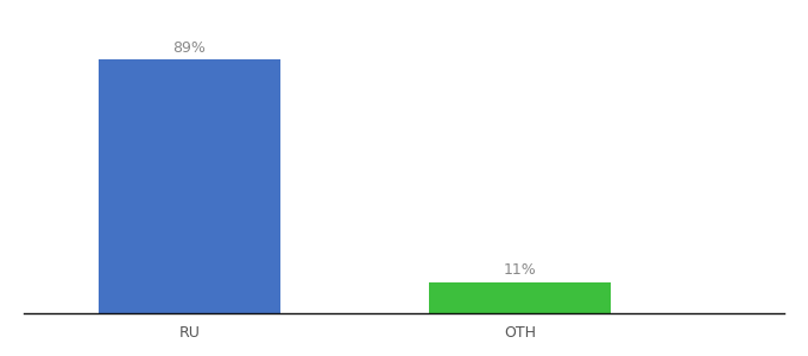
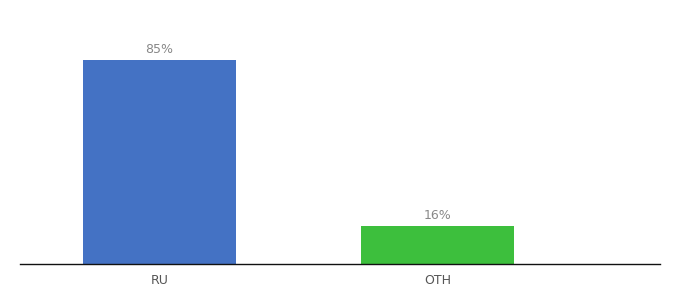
RU: 89% -> 85%
OTH: 11% -> 16%
